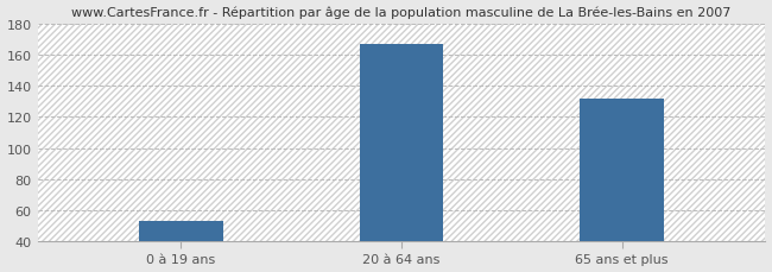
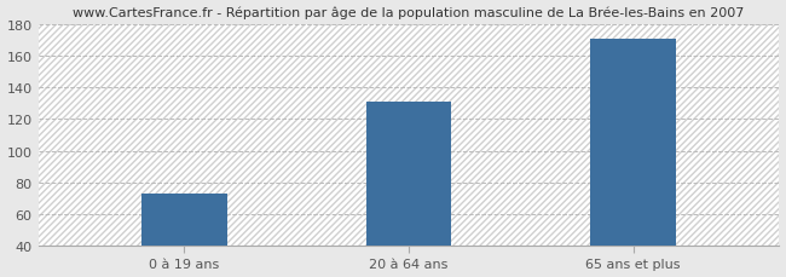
0 à 19 ans: 53 -> 73
20 à 64 ans: 167 -> 131
65 ans et plus: 132 -> 171
